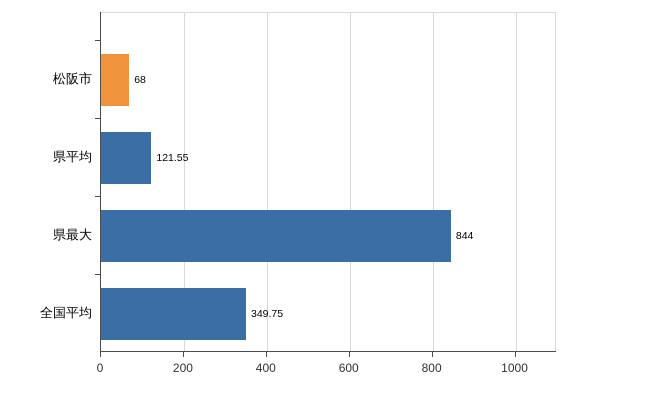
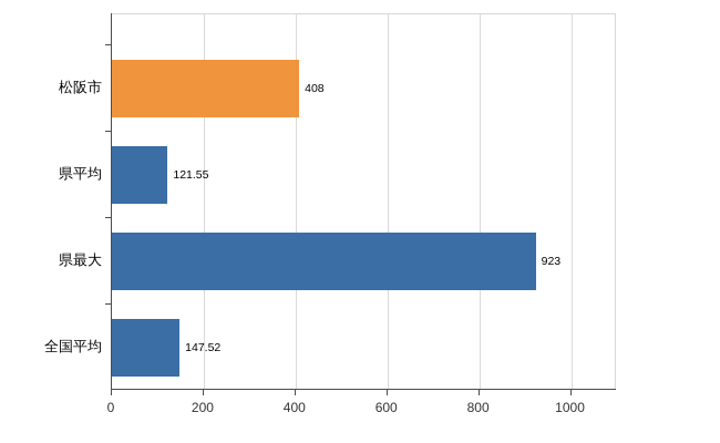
松阪市: 68 -> 408
県最大: 844 -> 923
全国平均: 349.75 -> 147.52
